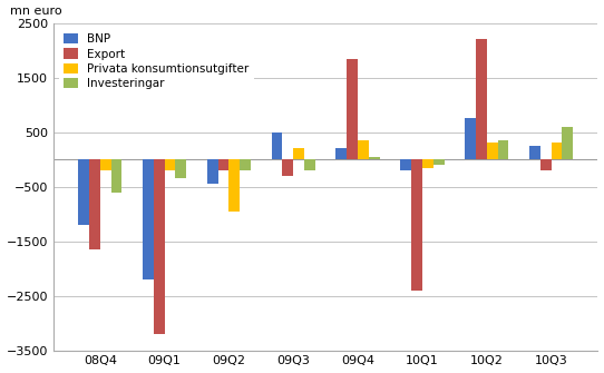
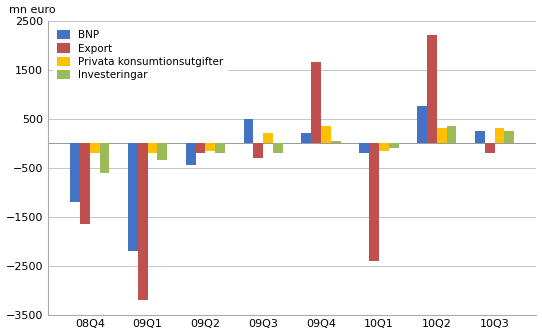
Privata konsumtionsutgifter/09Q2: -950 -> -150
Export/09Q4: 1850 -> 1650
Investeringar/10Q3: 600 -> 250
